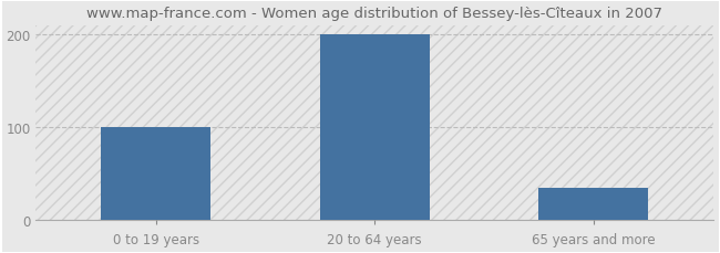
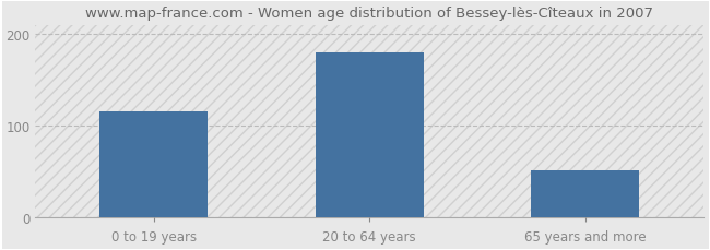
0 to 19 years: 100 -> 116
20 to 64 years: 200 -> 180
65 years and more: 35 -> 52
